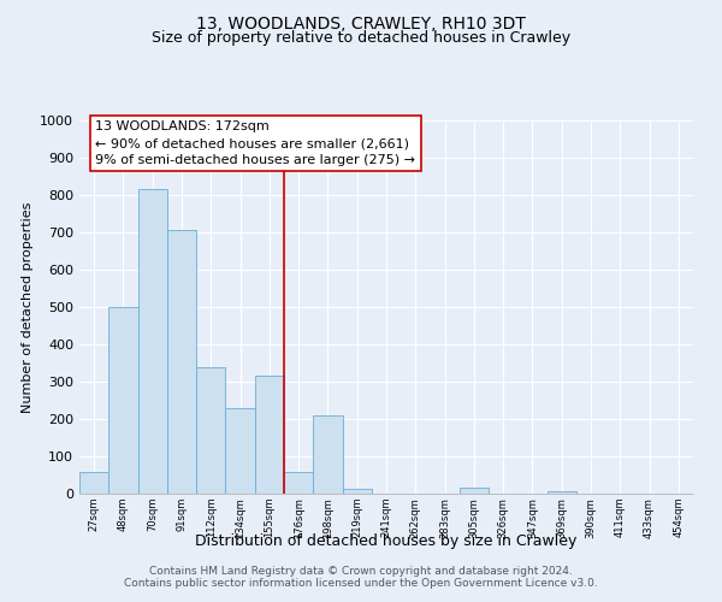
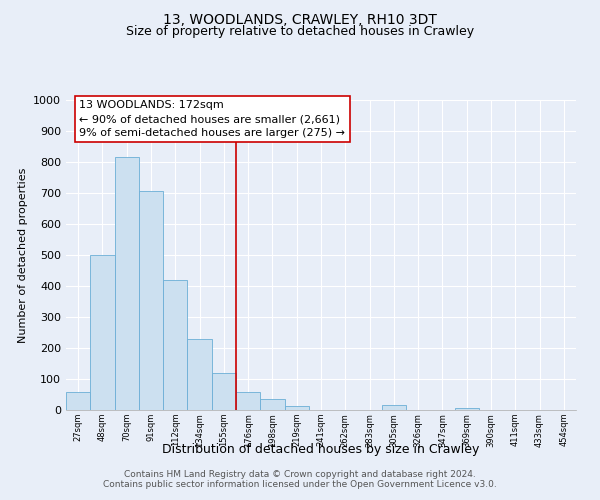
112sqm: 340 -> 420
155sqm: 315 -> 118
198sqm: 210 -> 35
